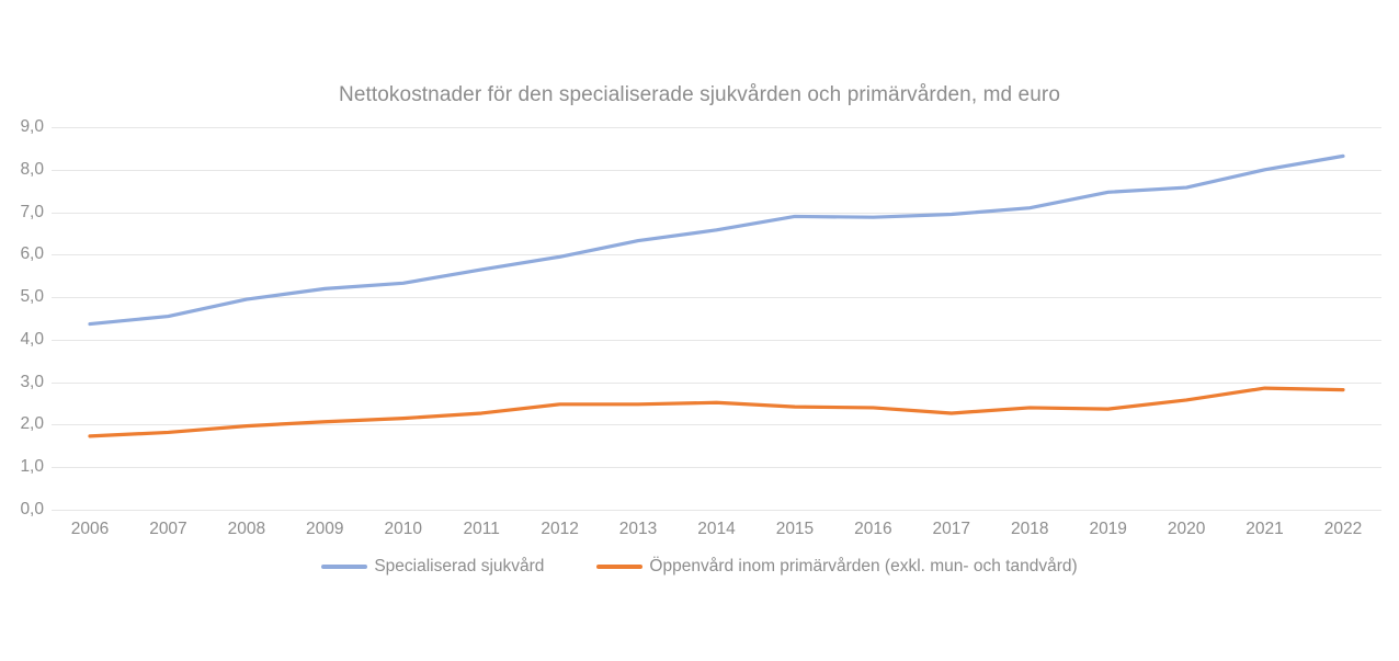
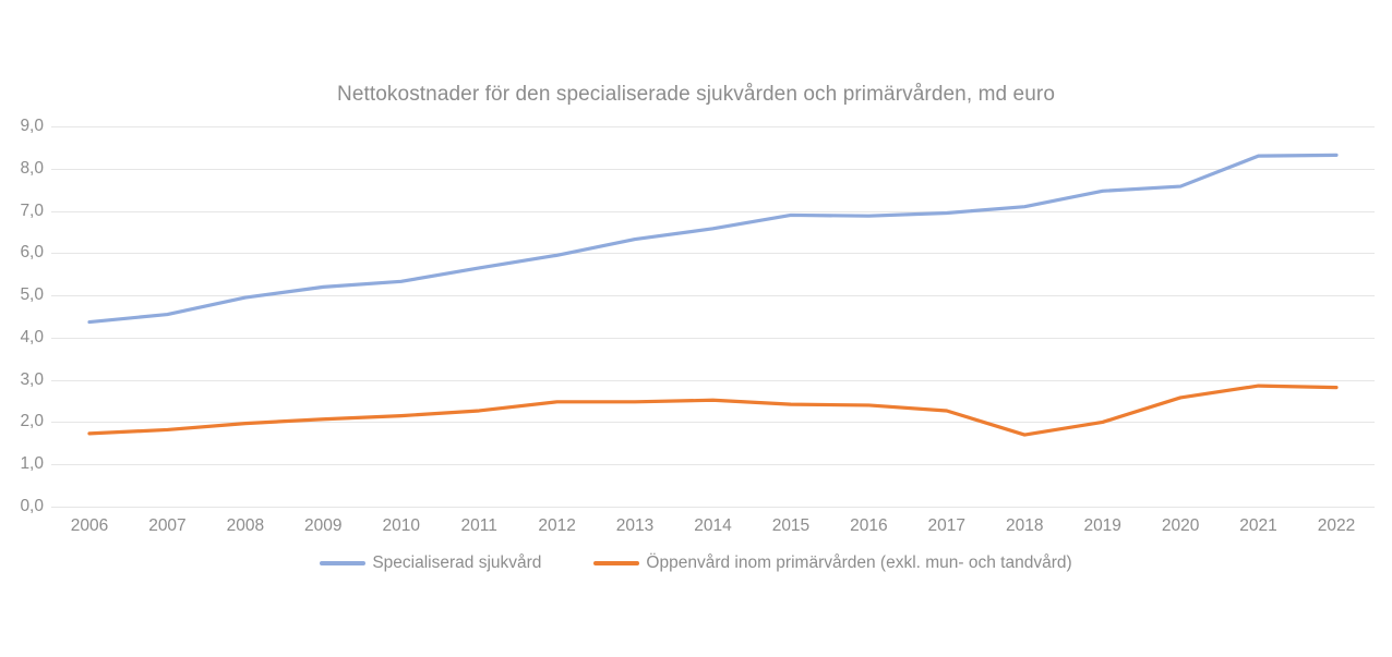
Öppenvård inom primärvården (exkl. mun- och tandvård)/2018: 2,4 -> 1,7
Öppenvård inom primärvården (exkl. mun- och tandvård)/2019: 2,4 -> 2,0
Specialiserad sjukvård/2021: 8,0 -> 8,3
